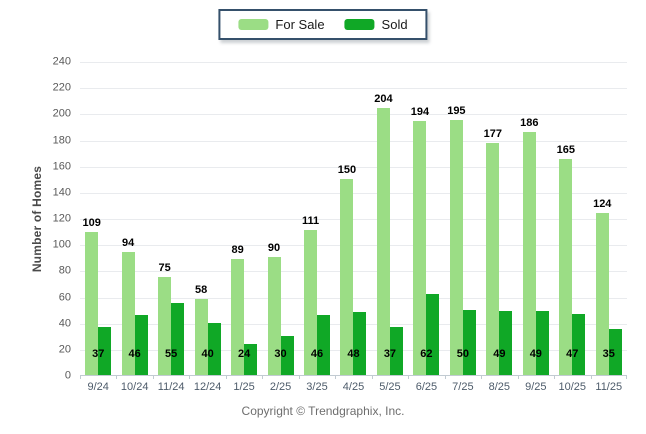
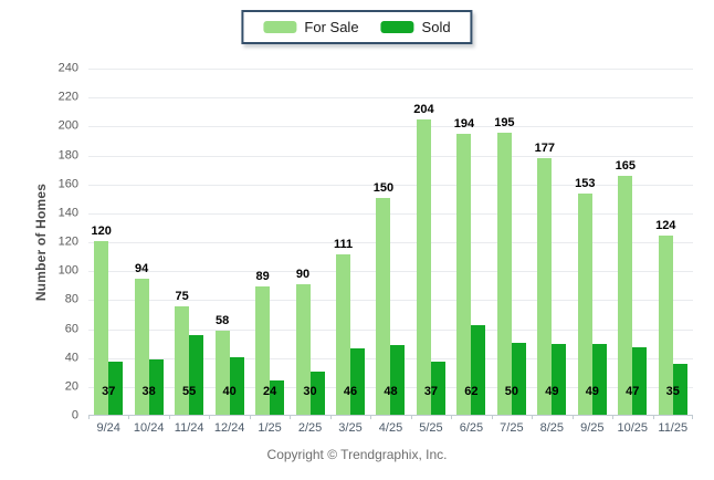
For Sale/9/24: 109 -> 120
Sold/10/24: 46 -> 38
For Sale/9/25: 186 -> 153
